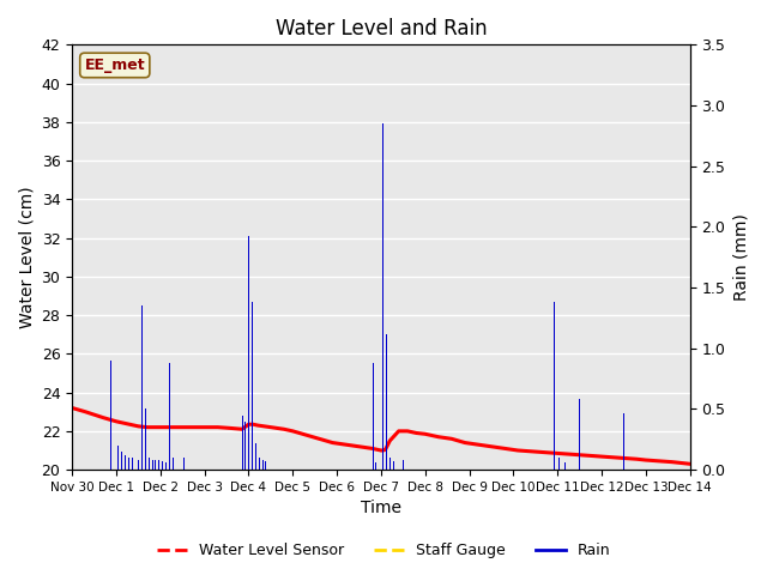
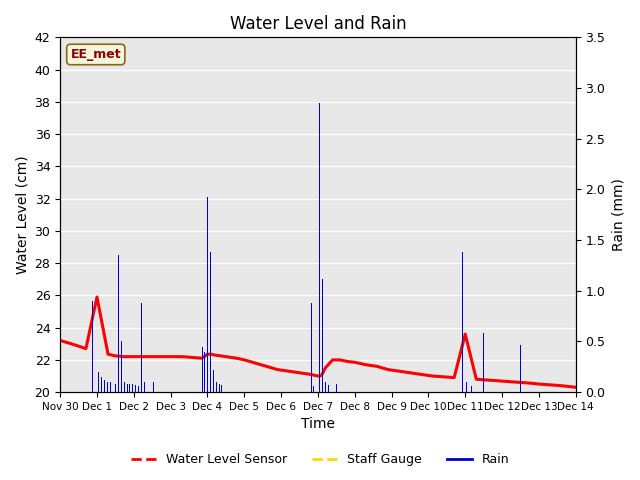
Water Level Sensor/Dec 1: 22.5 -> 25.9
Water Level Sensor/Dec 11: 20.9 -> 23.6
